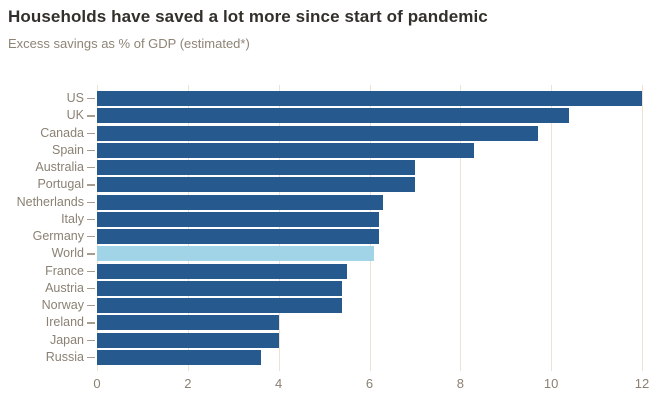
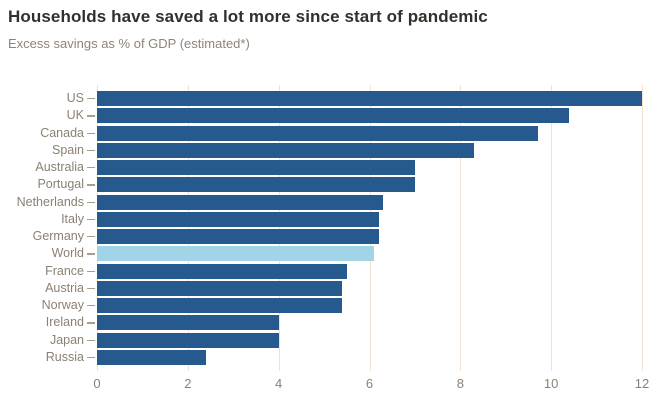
Russia: 3.6 -> 2.4
